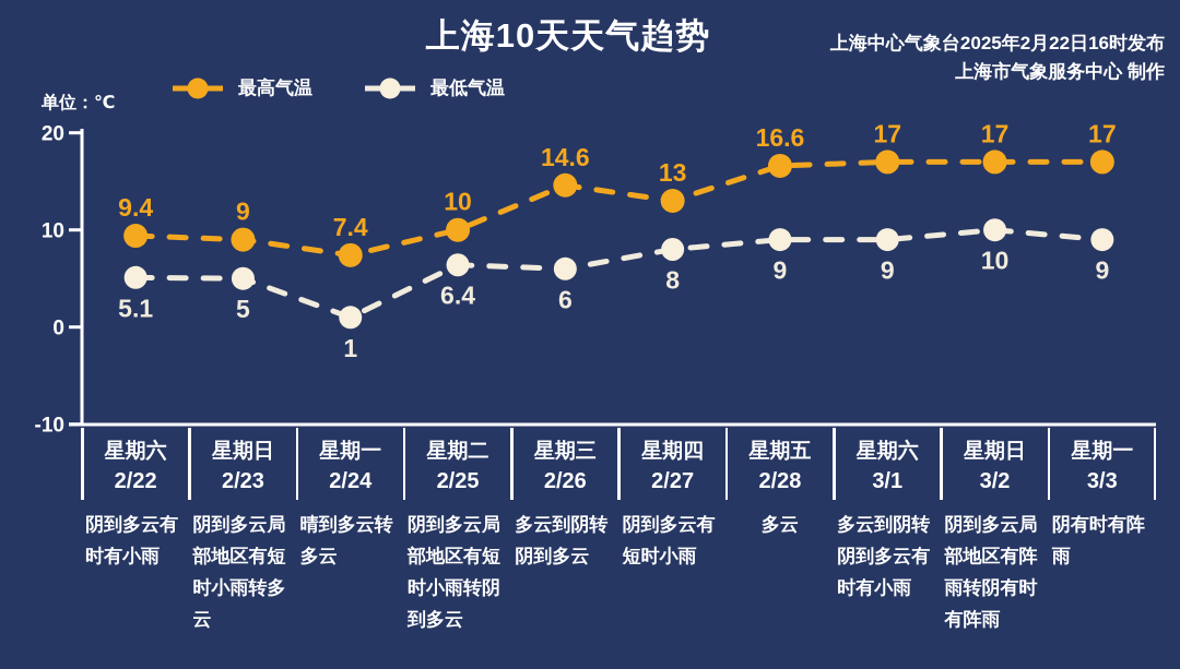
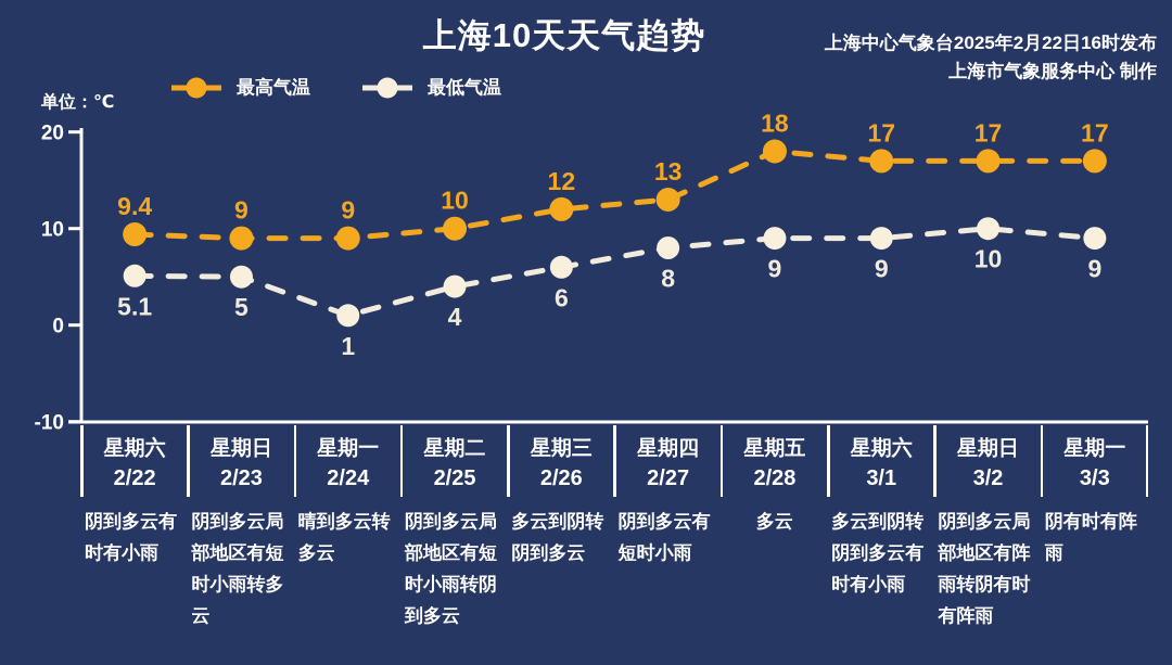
最高气温/2/24: 7.4 -> 9
最低气温/2/25: 6.4 -> 4
最高气温/2/26: 14.6 -> 12
最高气温/2/28: 16.6 -> 18
